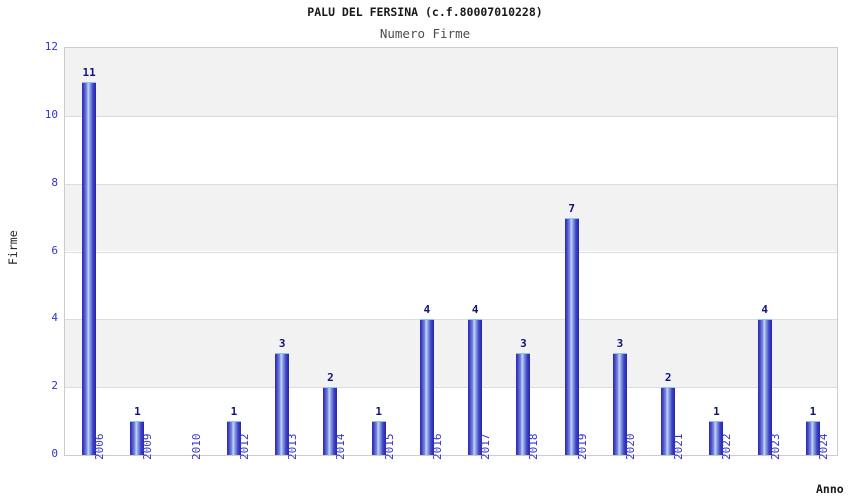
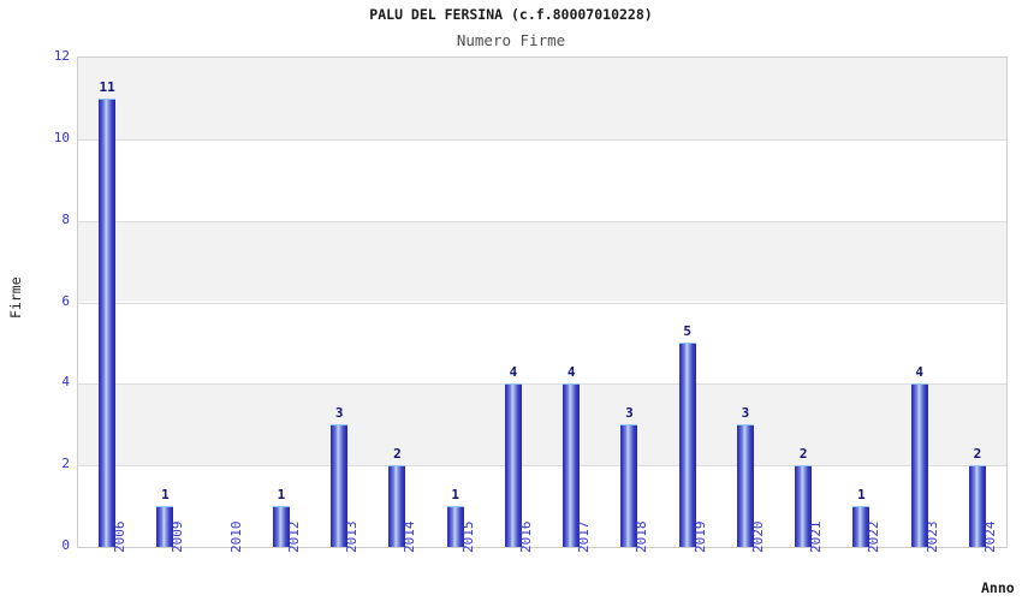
2019: 7 -> 5
2024: 1 -> 2
